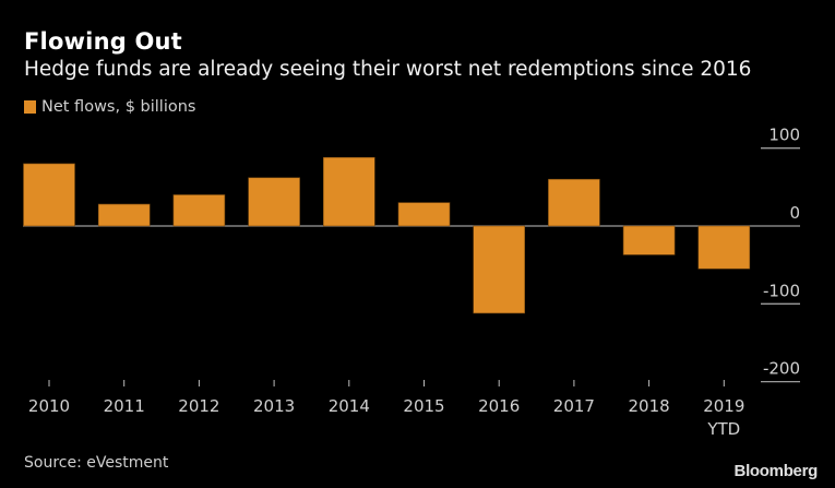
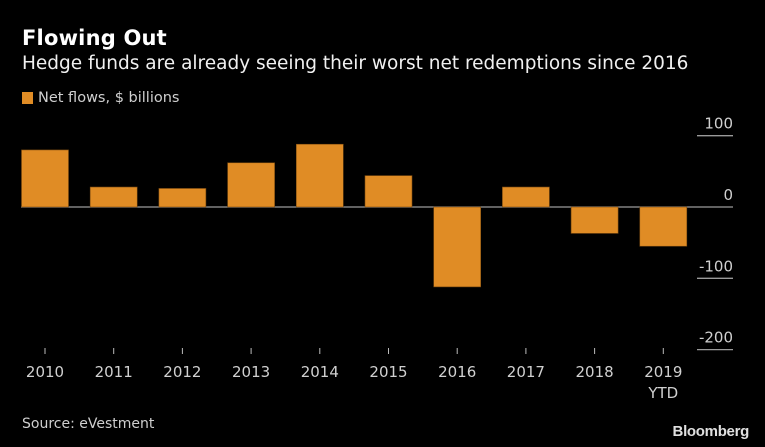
2012: 40 -> 30
2015: 30 -> 40
2017: 60 -> 30
